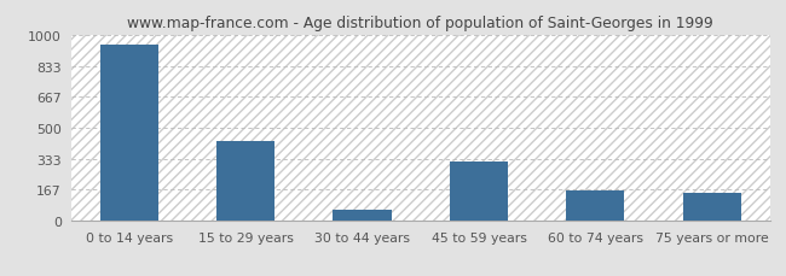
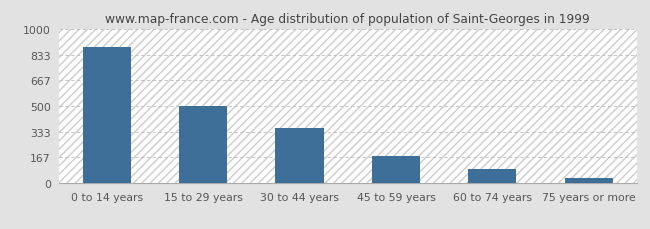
0 to 14 years: 950 -> 880
15 to 29 years: 430 -> 500
30 to 44 years: 60 -> 360
45 to 59 years: 320 -> 180
60 to 74 years: 160 -> 90
75 years or more: 150 -> 40
